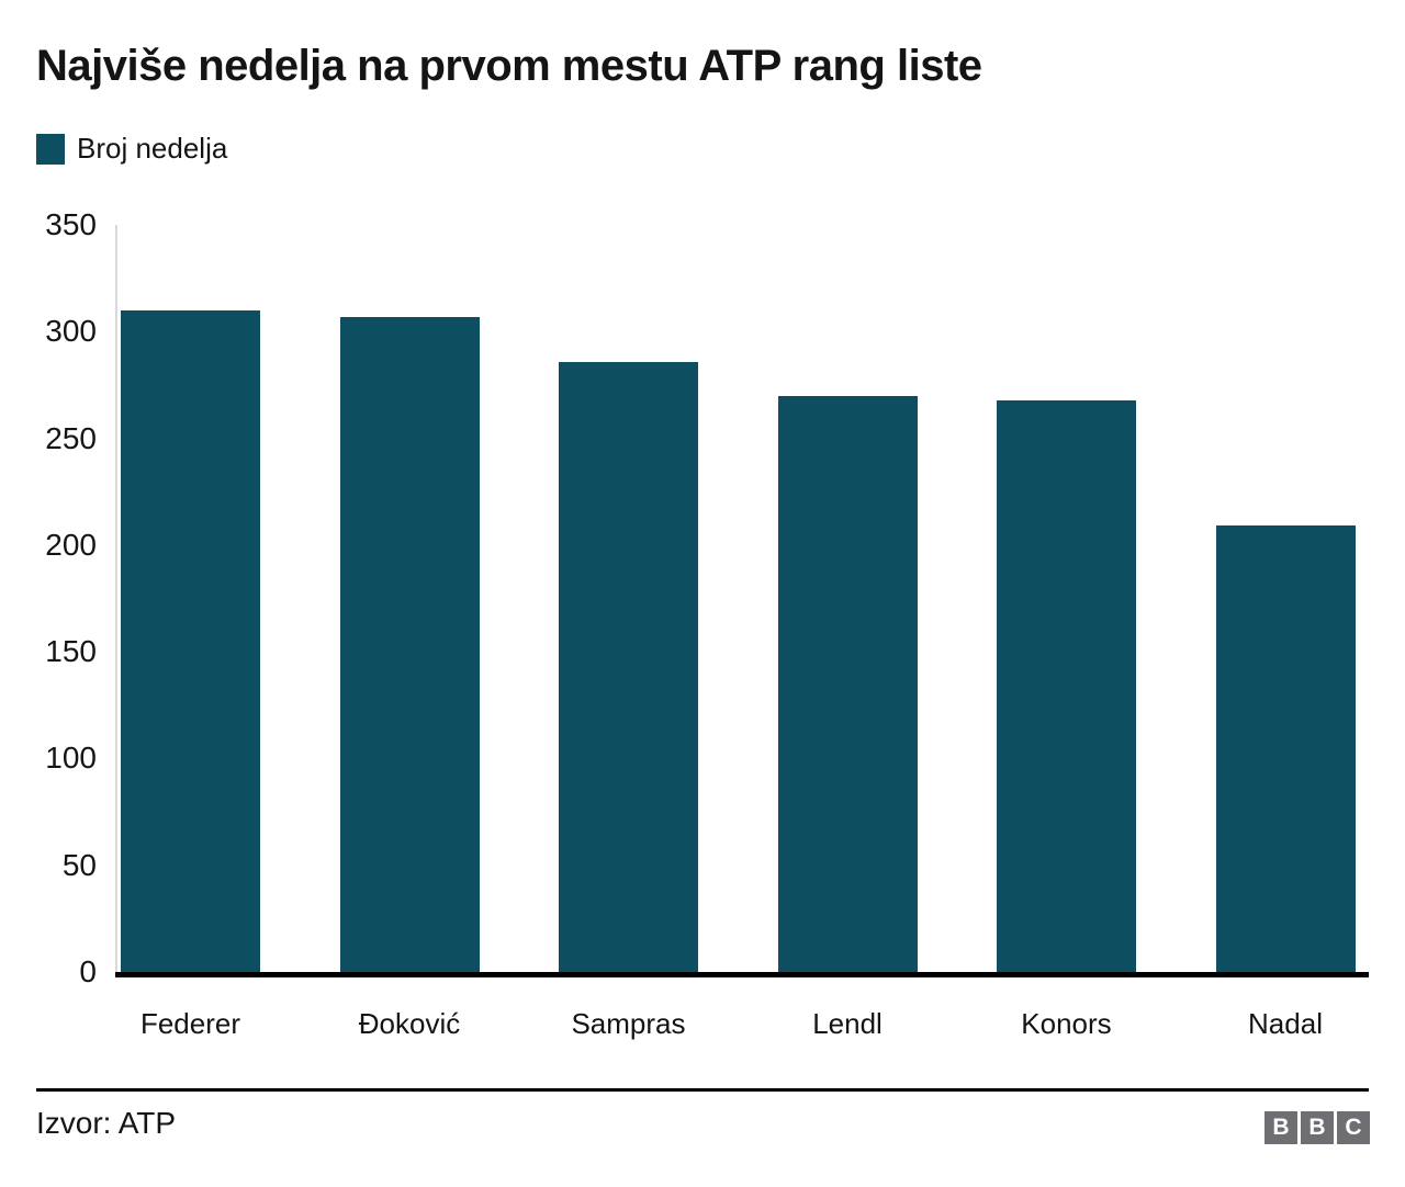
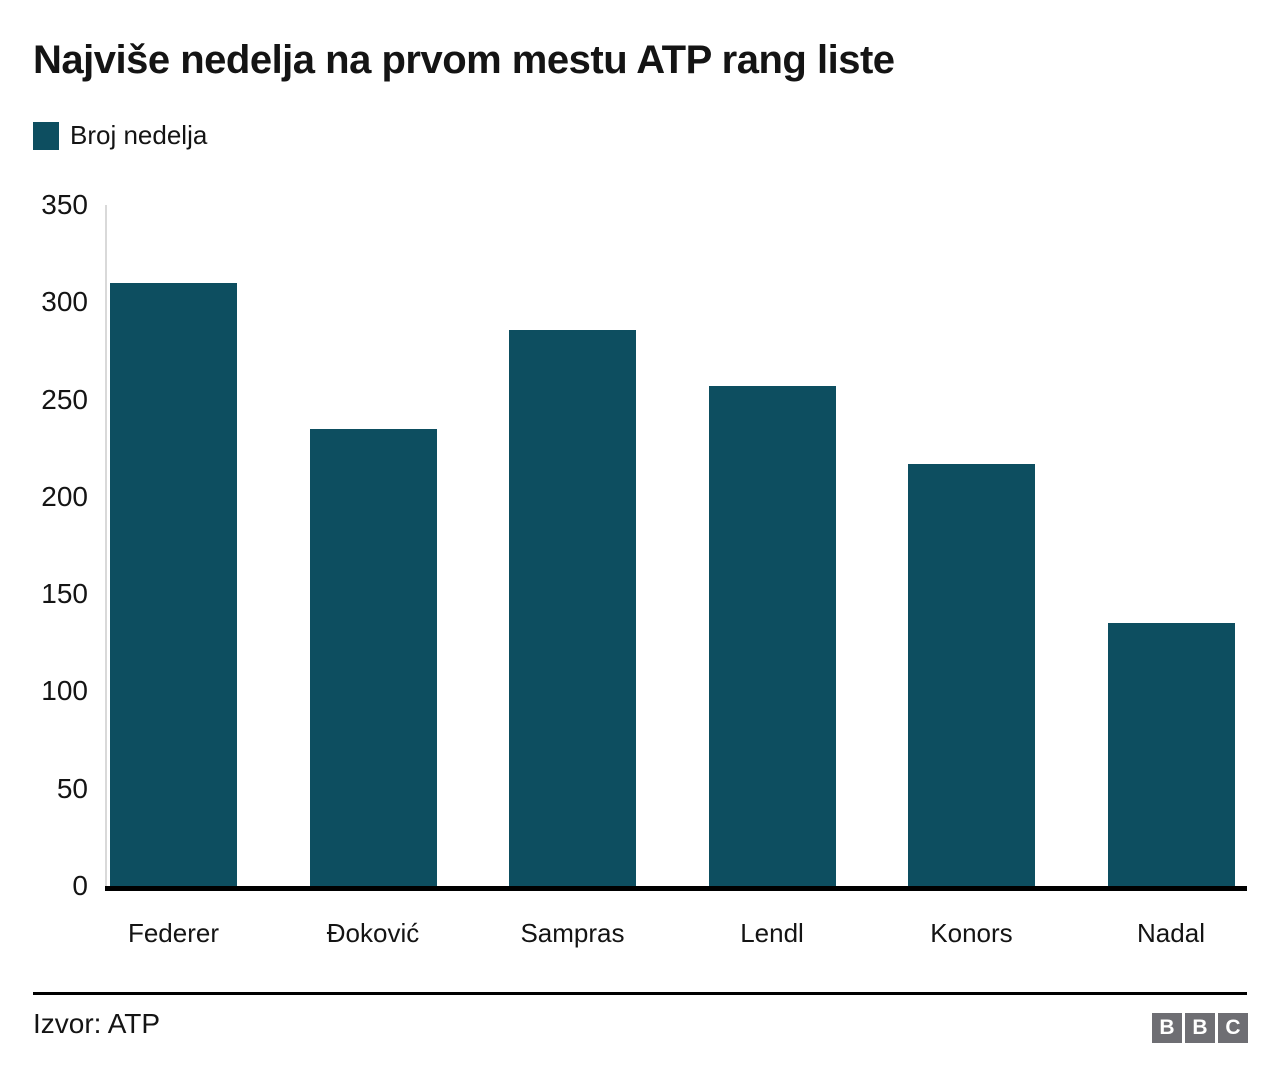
Đoković: 307 -> 235
Lendl: 270 -> 257
Konors: 268 -> 217
Nadal: 209 -> 135
